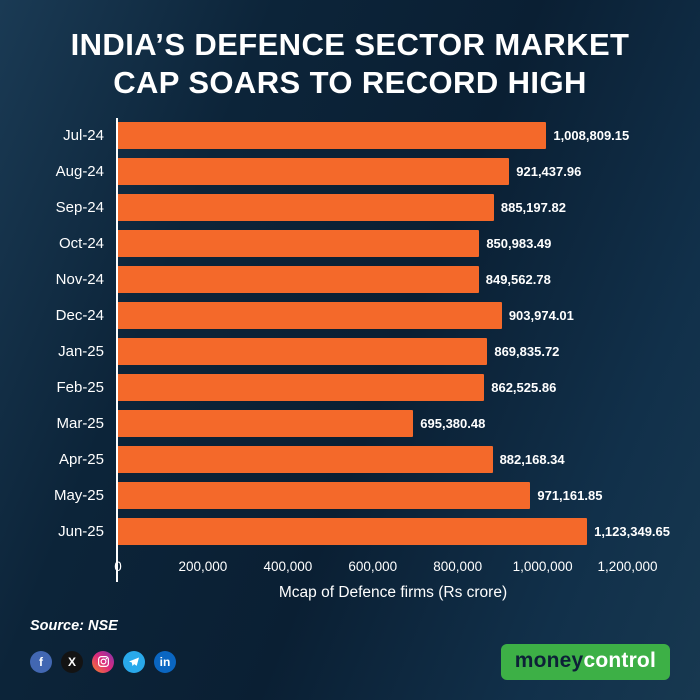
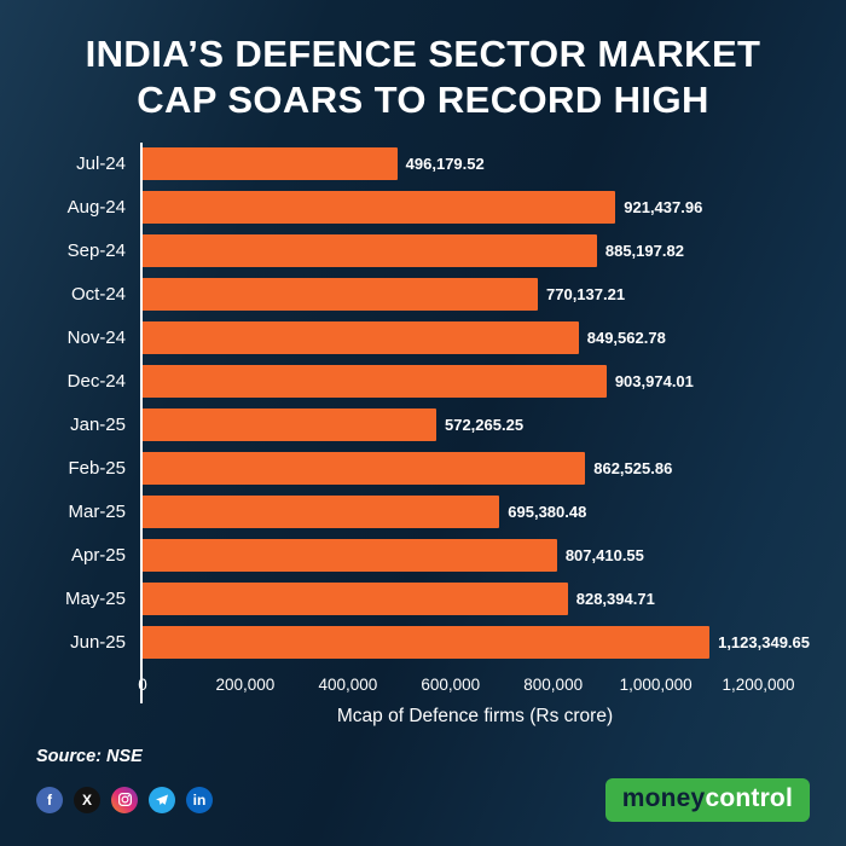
Jul-24: 1,008,809.15 -> 496,179.52
Oct-24: 850,983.49 -> 770,137.21
Jan-25: 869,835.72 -> 572,265.25
Apr-25: 882,168.34 -> 807,410.55
May-25: 971,161.85 -> 828,394.71
